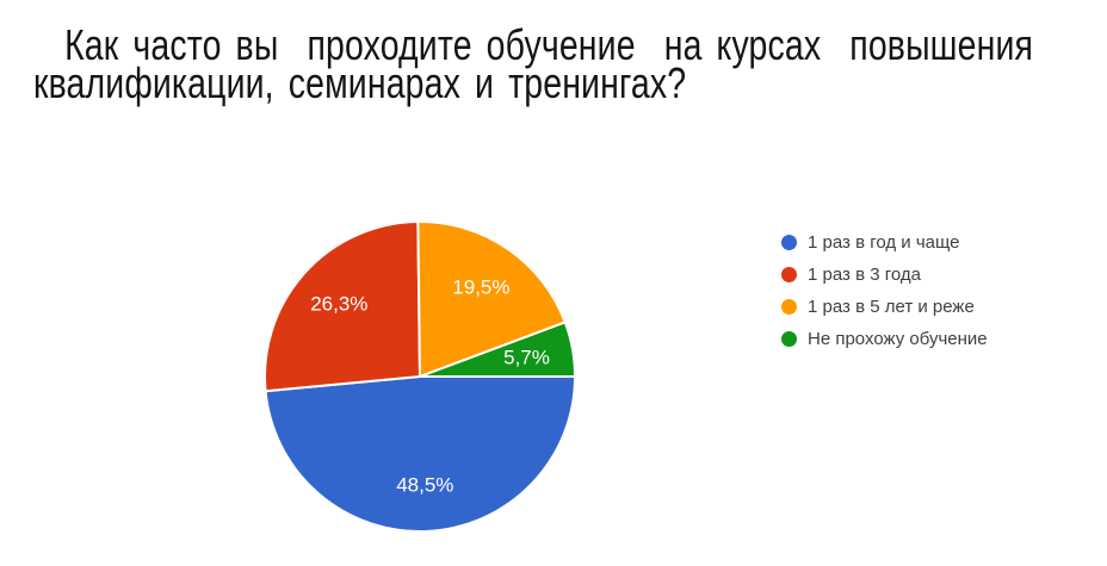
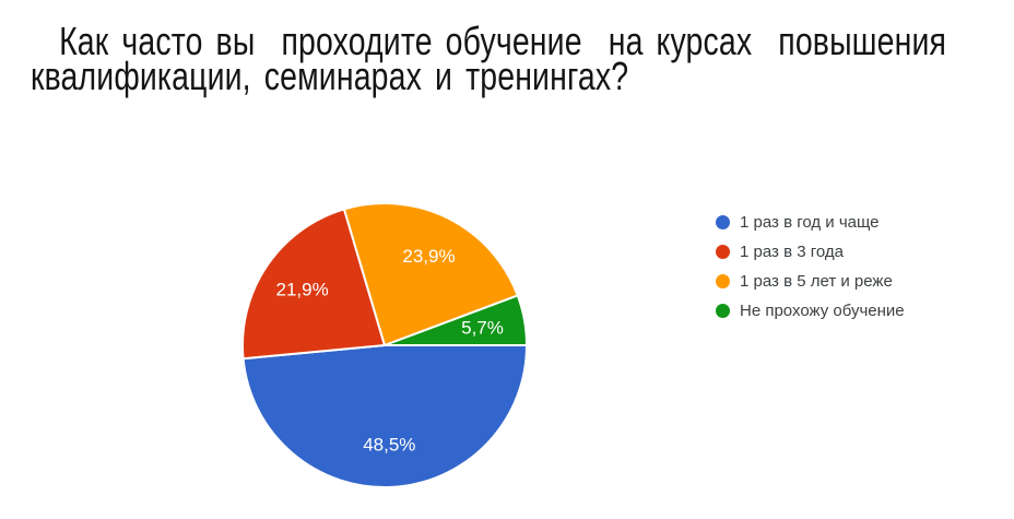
1 раз в 3 года: 26,3% -> 21,9%
1 раз в 5 лет и реже: 19,5% -> 23,9%
